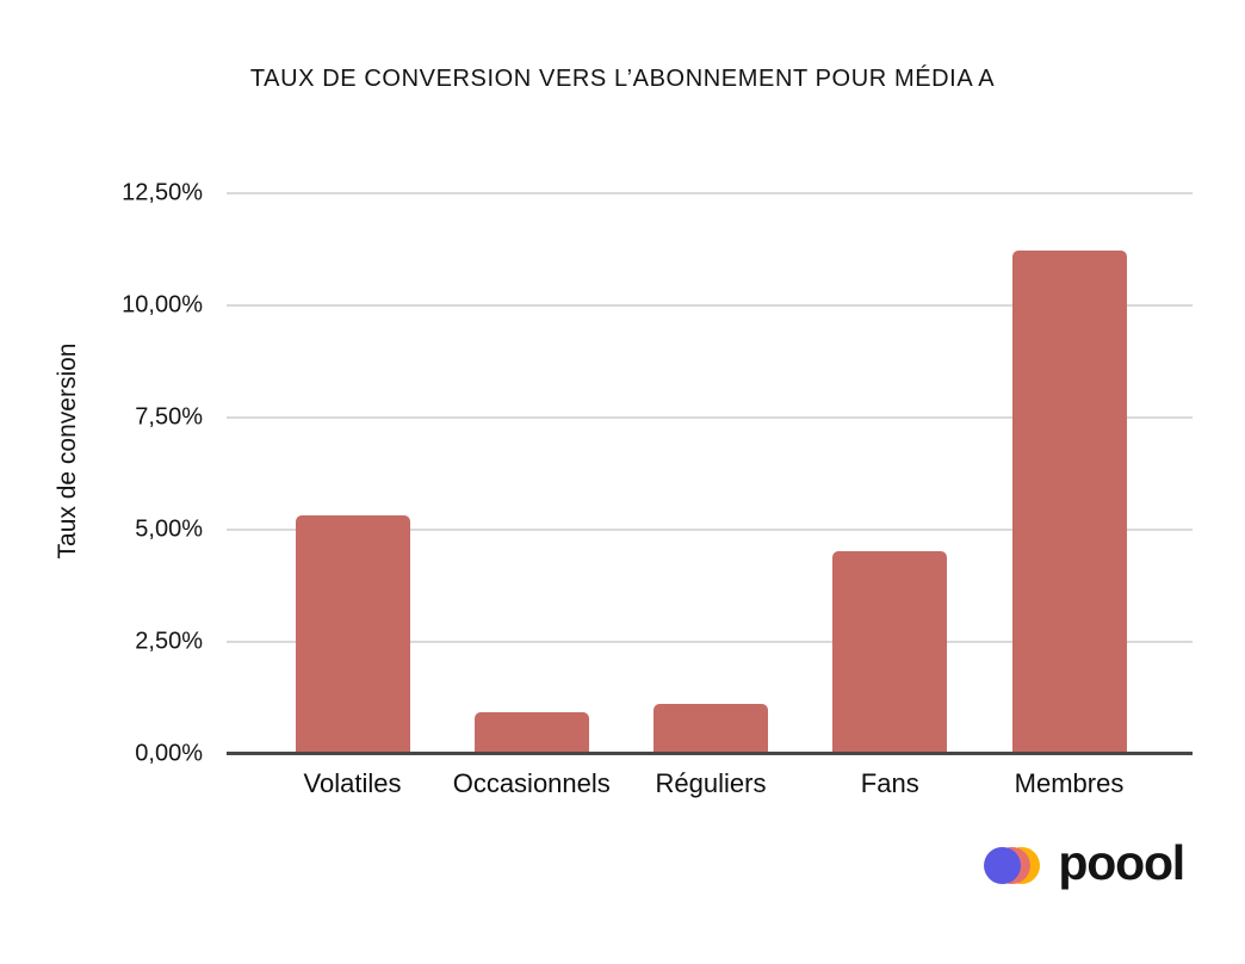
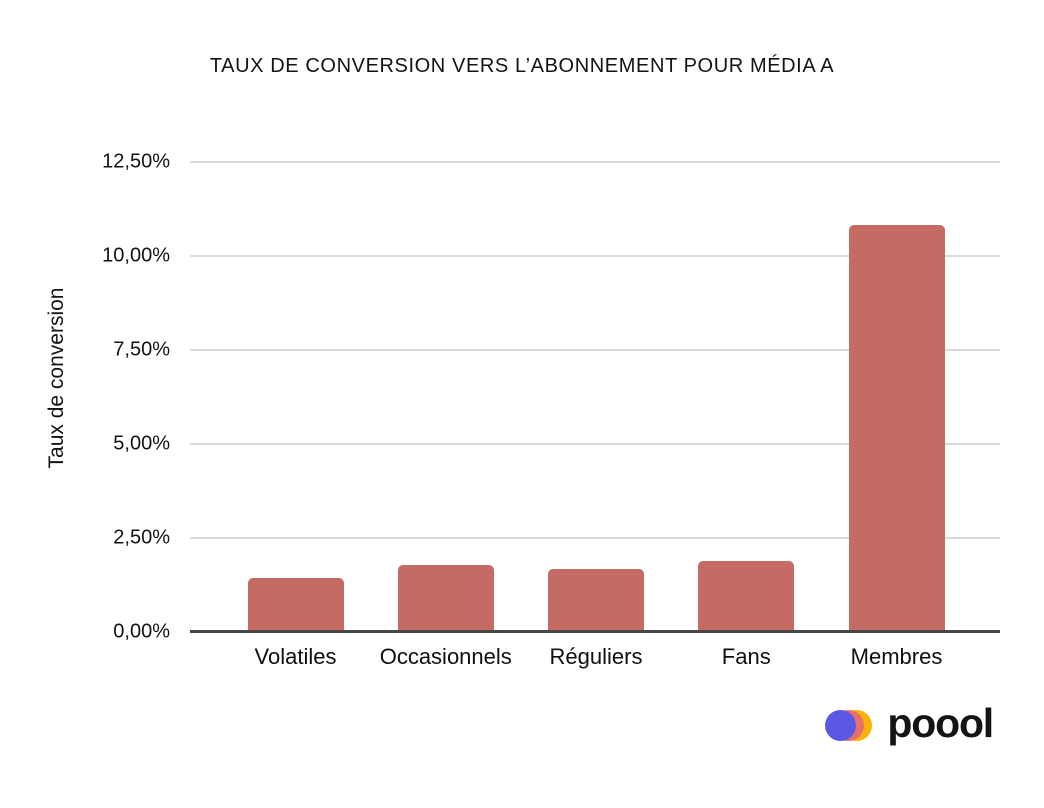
Volatiles: 5,3% -> 1,4%
Occasionnels: 0,9% -> 1,8%
Réguliers: 1,1% -> 1,6%
Fans: 4,5% -> 1,9%
Membres: 11,2% -> 10,8%
